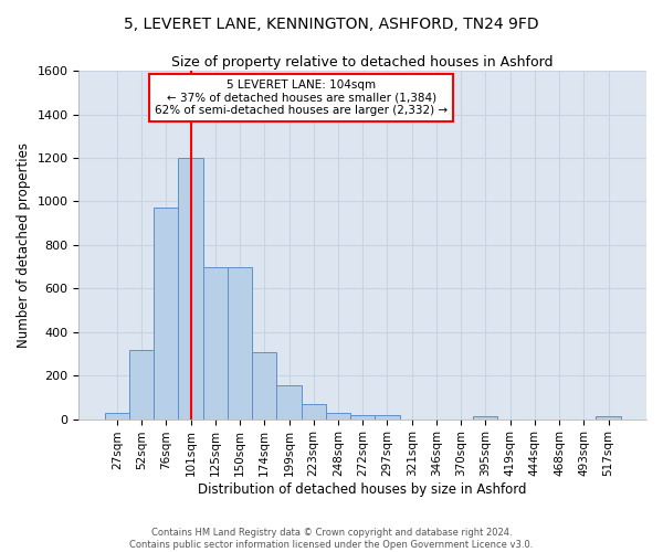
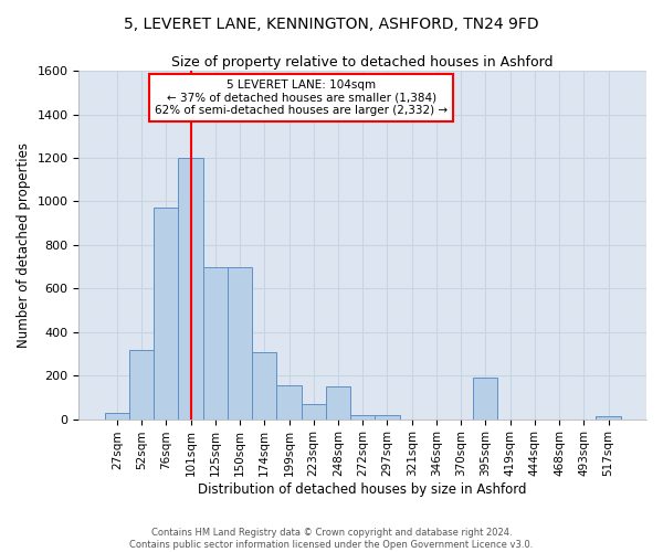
248sqm: 30 -> 150
395sqm: 20 -> 190
